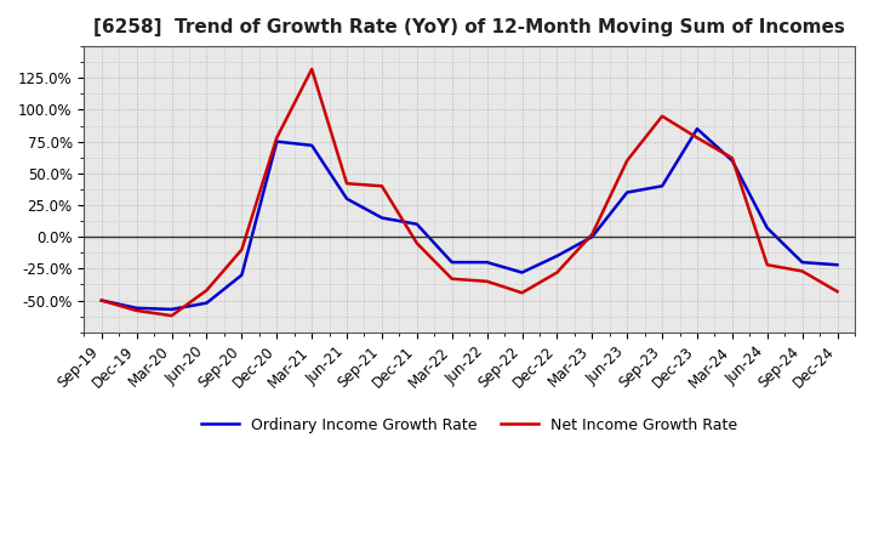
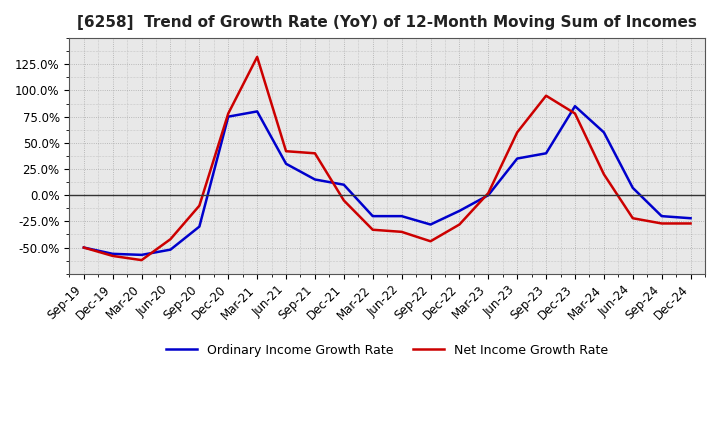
Ordinary Income Growth Rate/Mar-21: 72% -> 80%
Net Income Growth Rate/Mar-24: 62% -> 20%
Net Income Growth Rate/Dec-24: -43% -> -27%
